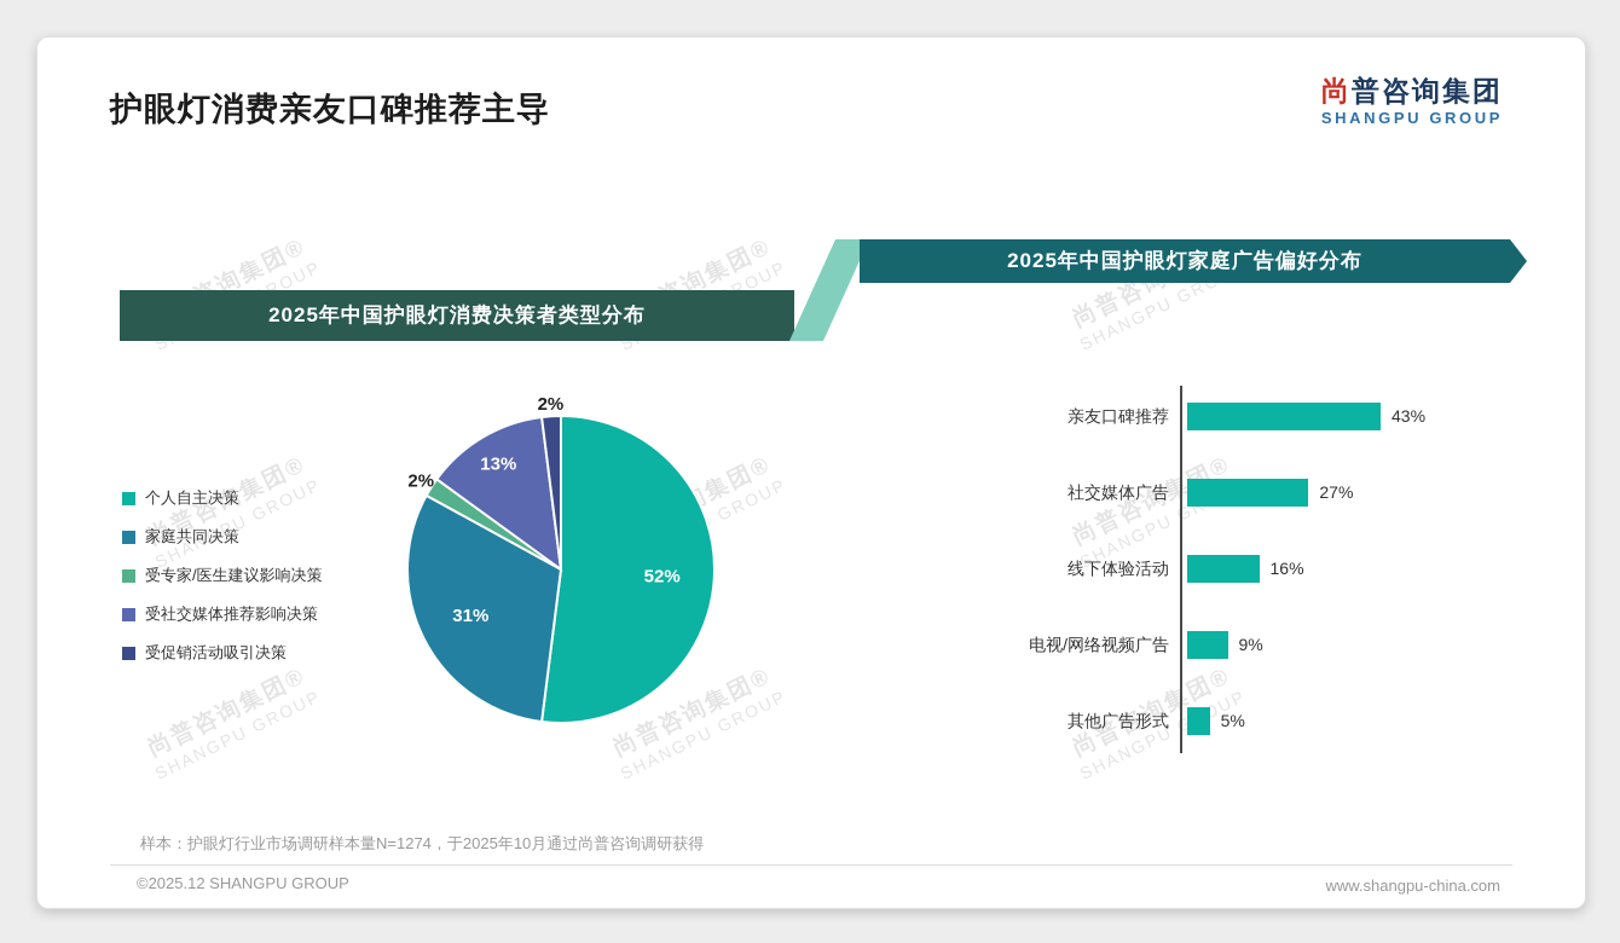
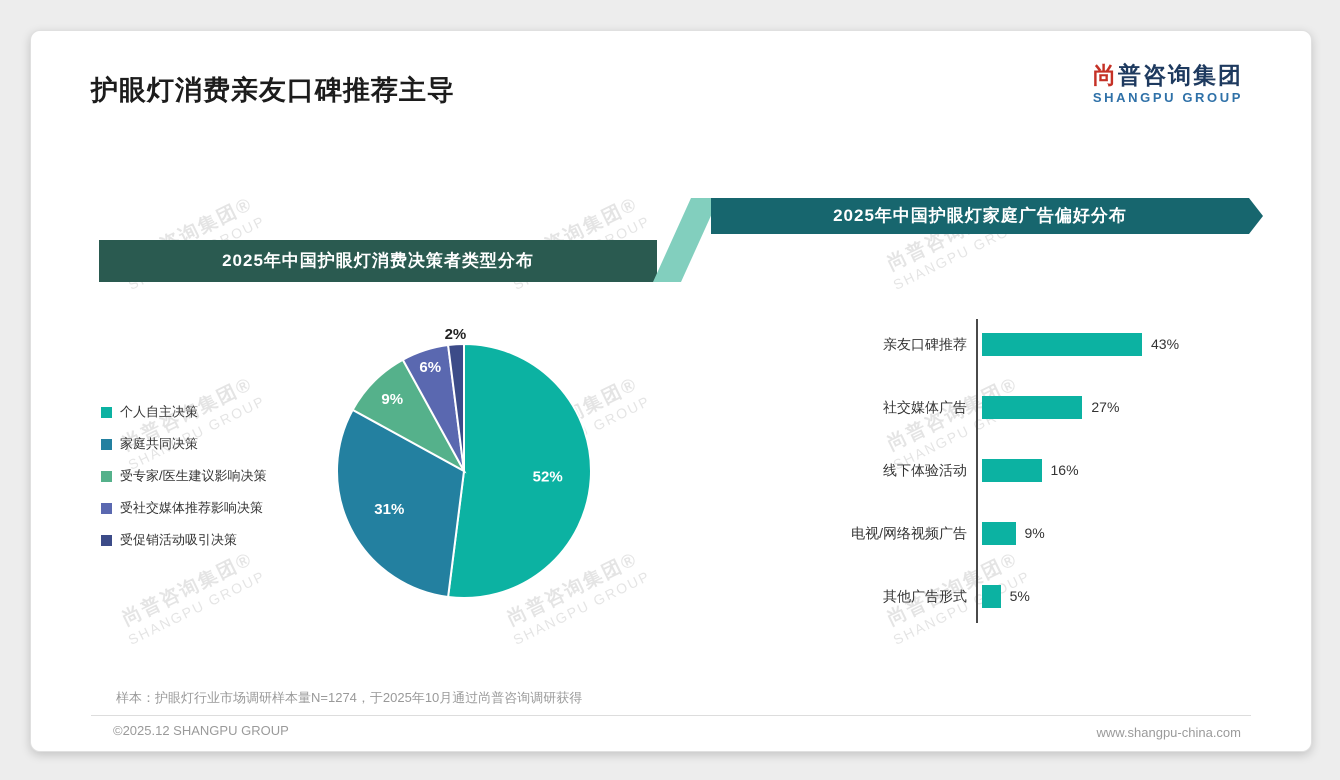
2025年中国护眼灯消费决策者类型分布/受专家/医生建议影响决策: 2% -> 9%
2025年中国护眼灯消费决策者类型分布/受社交媒体推荐影响决策: 13% -> 6%
